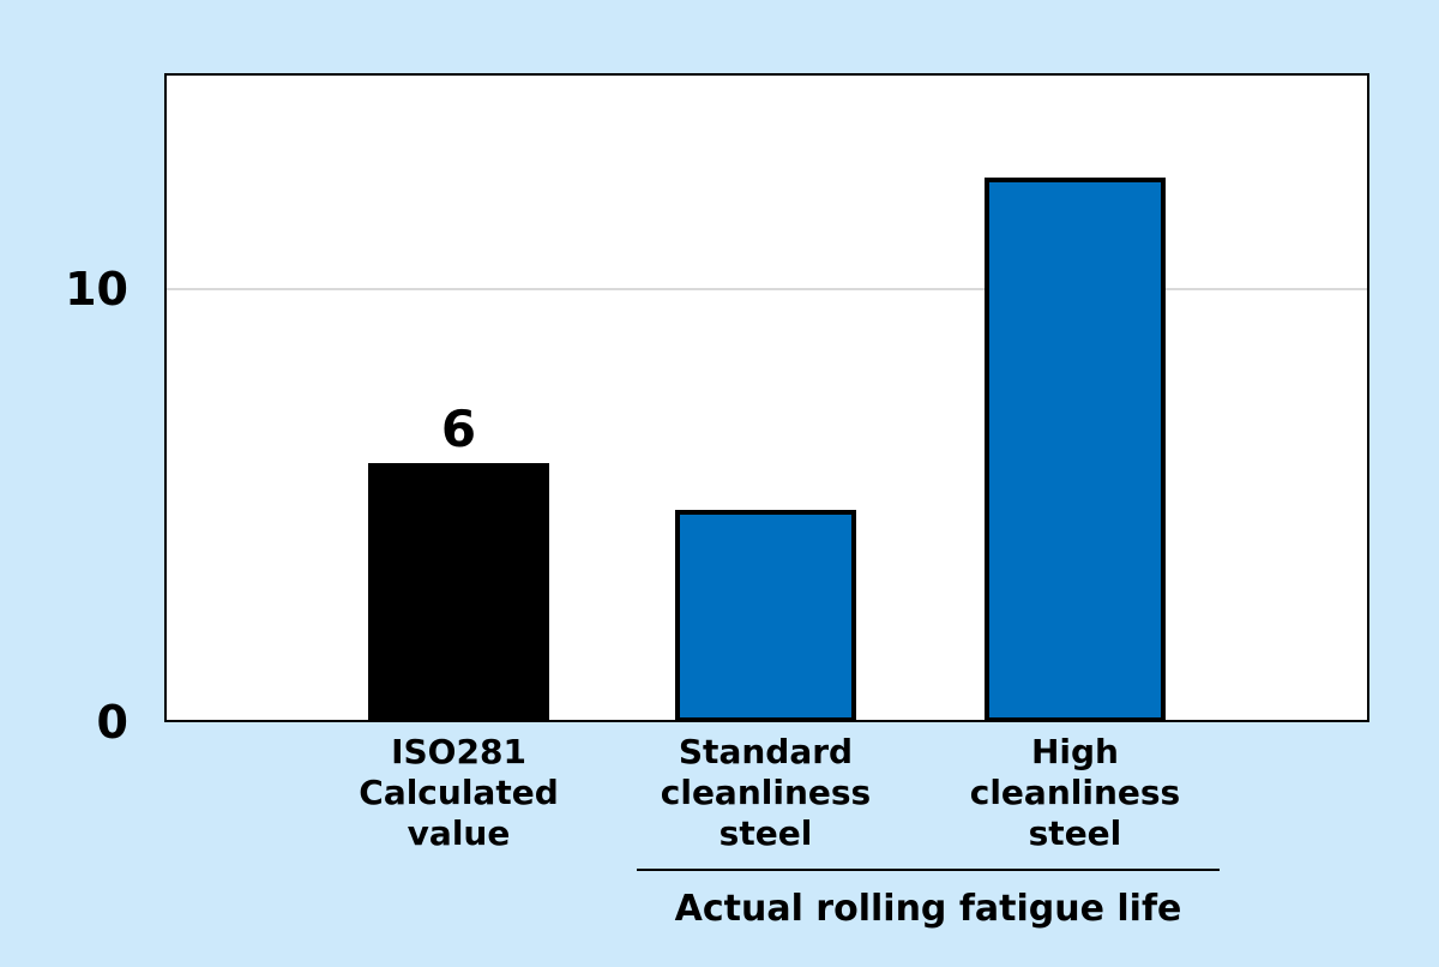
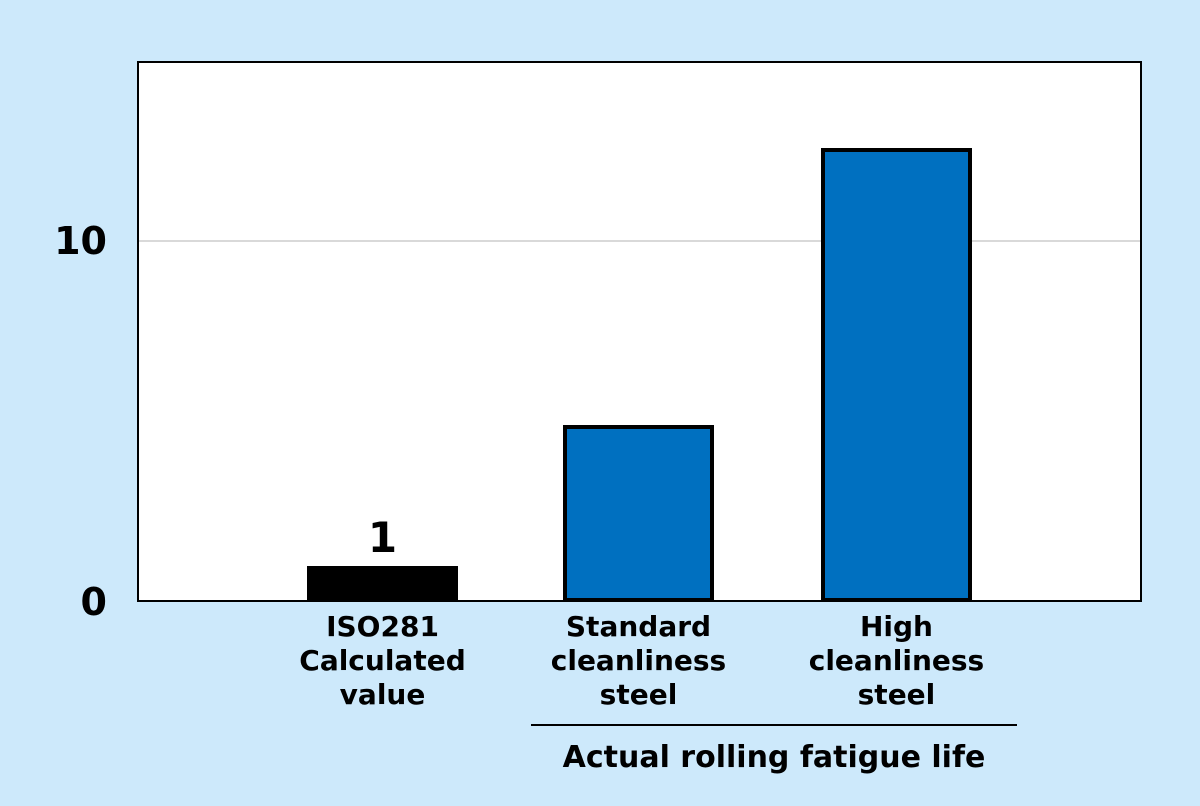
ISO281 Calculated value: 6 -> 1
